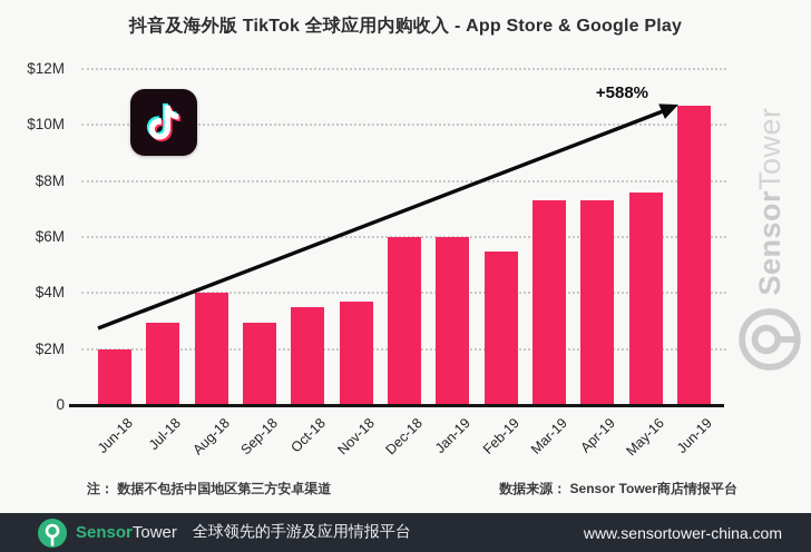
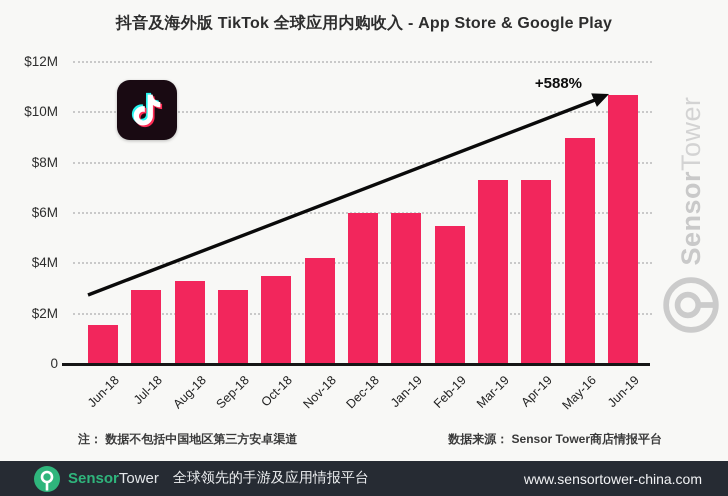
Jun-18: $2.0M -> $1.6M
Aug-18: $4.0M -> $3.3M
Nov-18: $3.7M -> $4.2M
May-16: $7.6M -> $9.0M
